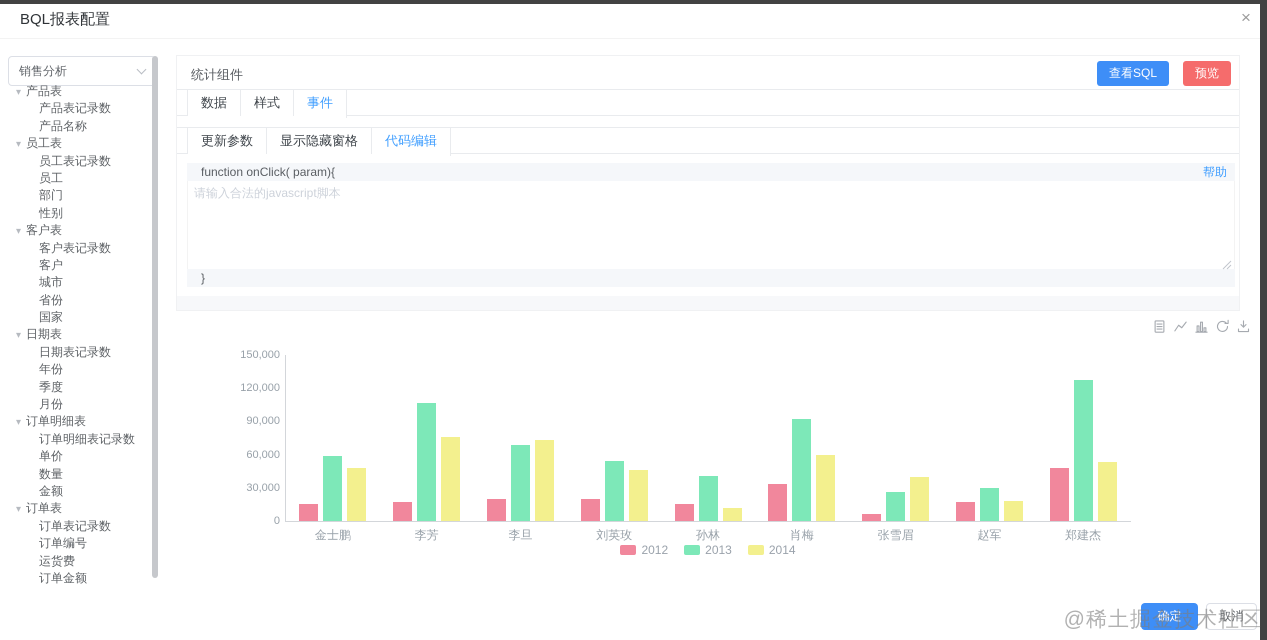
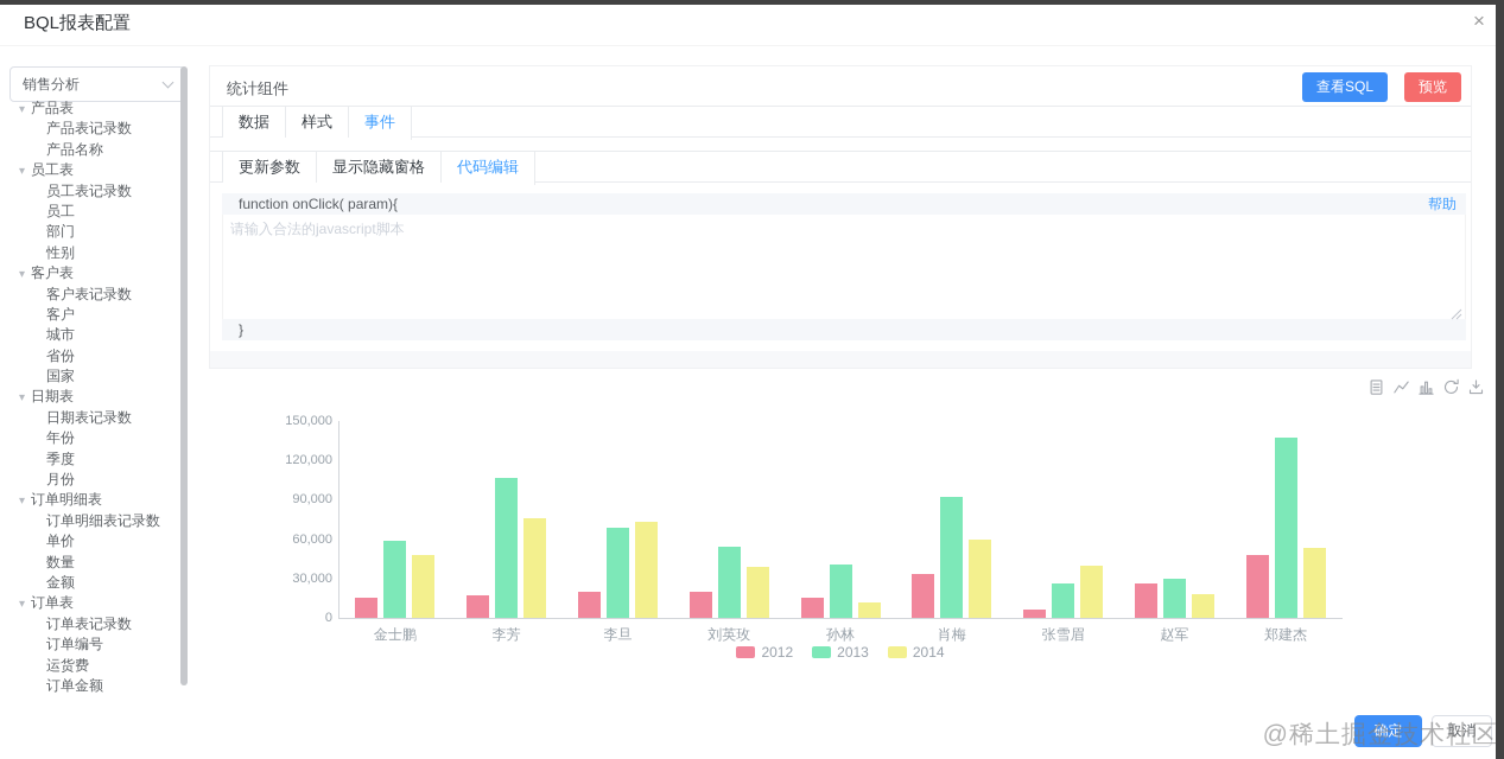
2014/刘英玫: 46000 -> 39000
2012/赵军: 17000 -> 26000
2013/郑建杰: 127000 -> 137000
